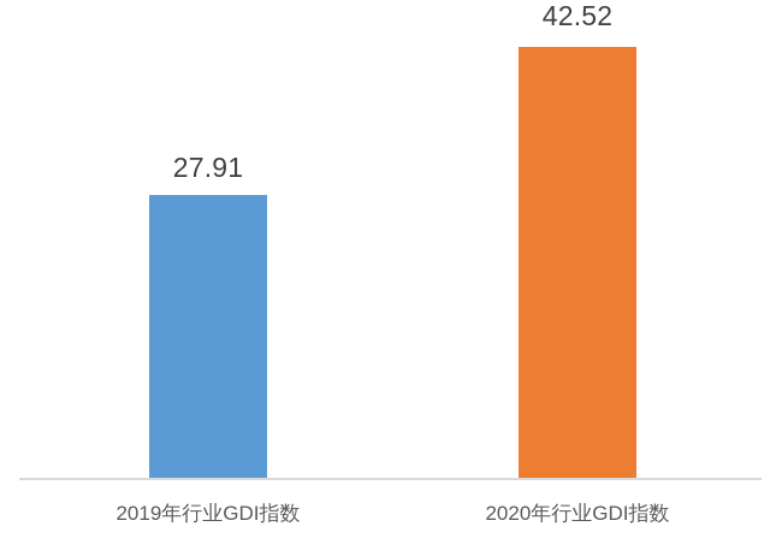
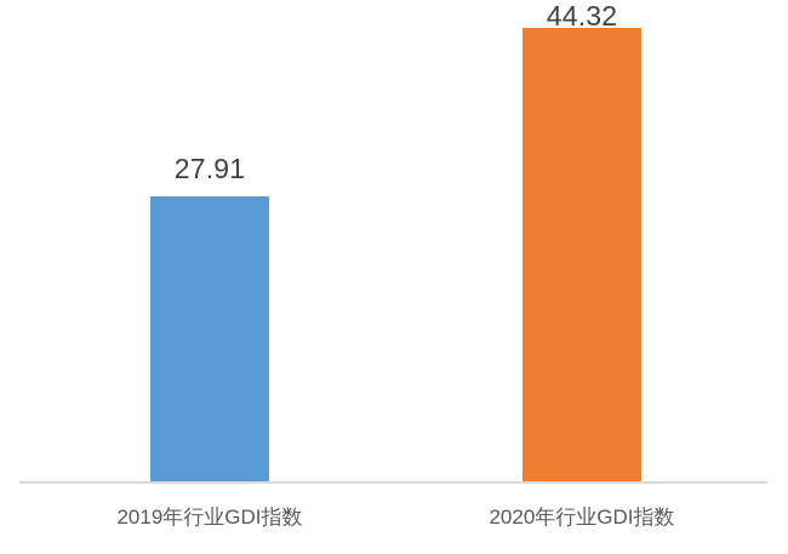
2020年行业GDI指数: 42.52 -> 44.32
